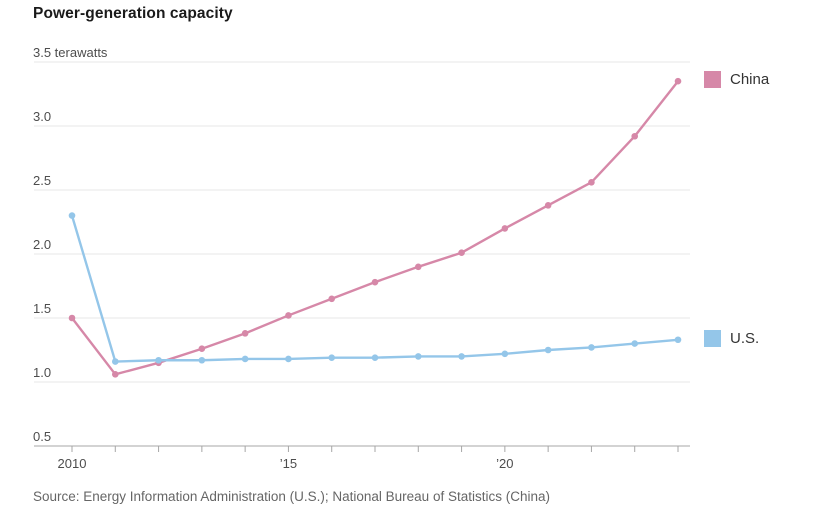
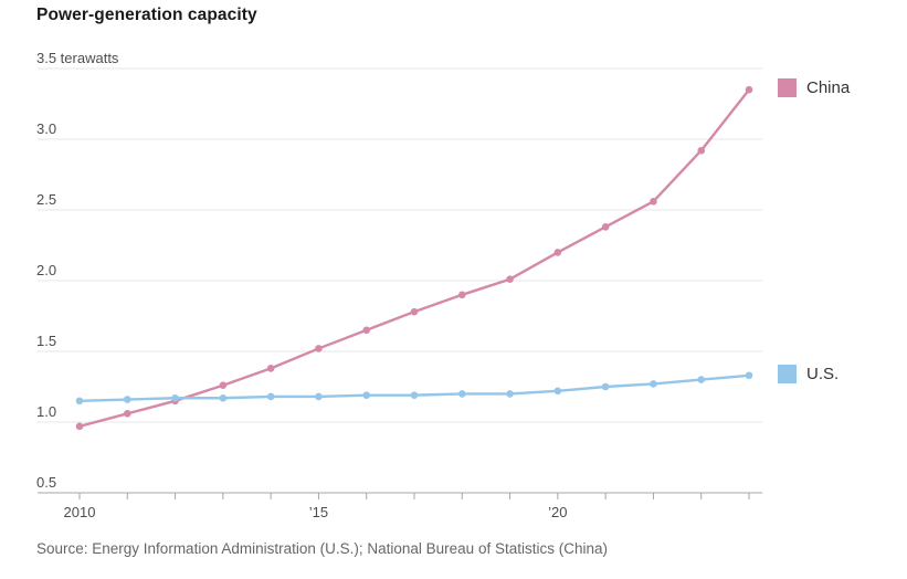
China/2010: 1.50 -> 0.97
U.S./2010: 2.30 -> 1.15
